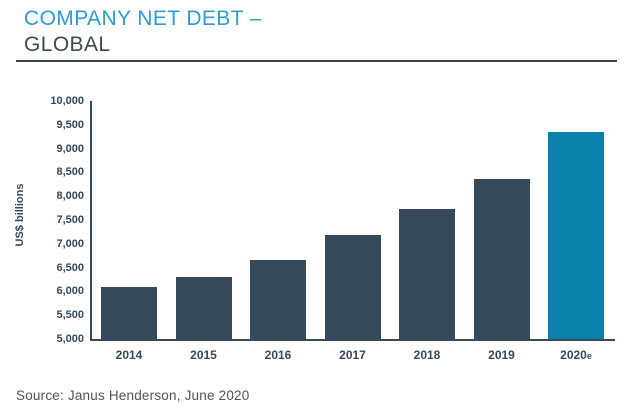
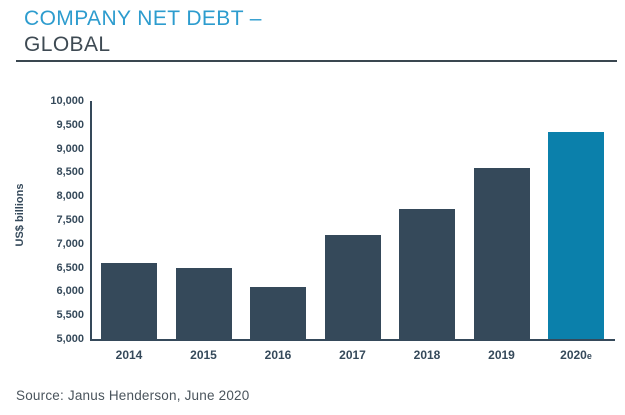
2014: 6100 -> 6600
2015: 6300 -> 6500
2016: 6700 -> 6100
2019: 8400 -> 8600
